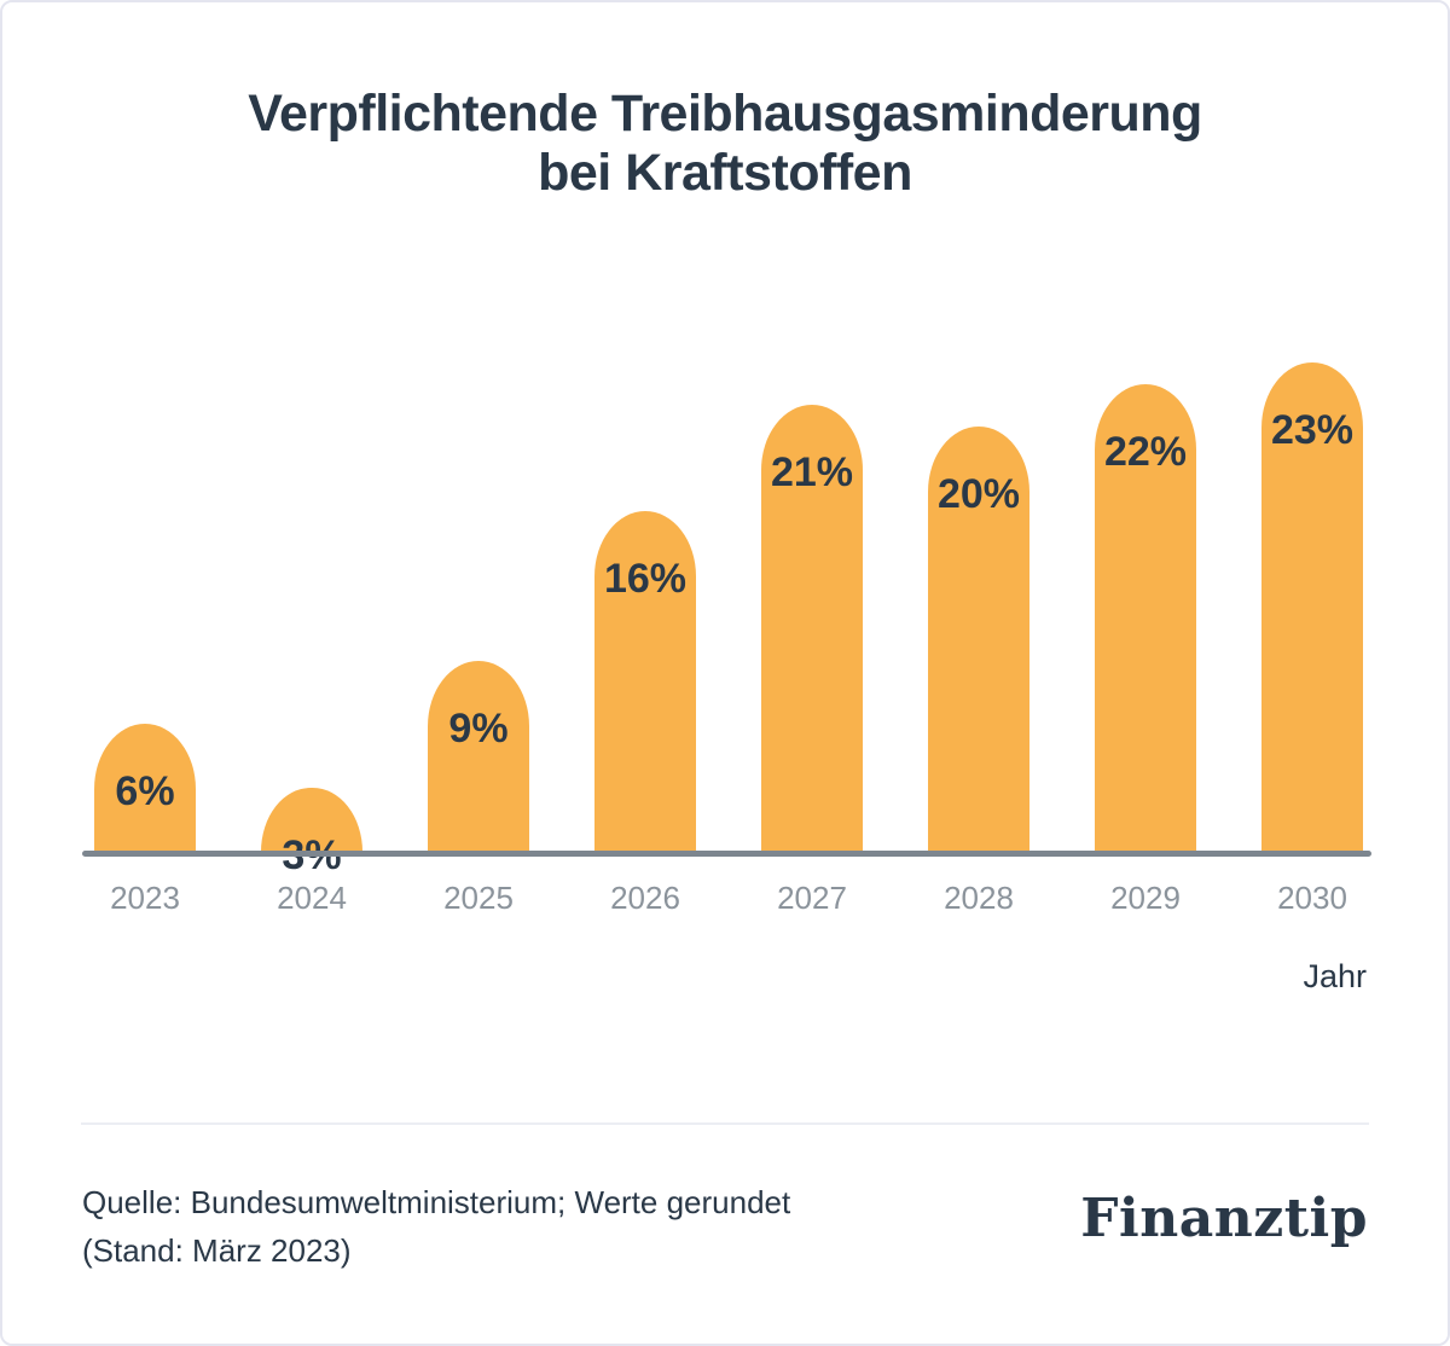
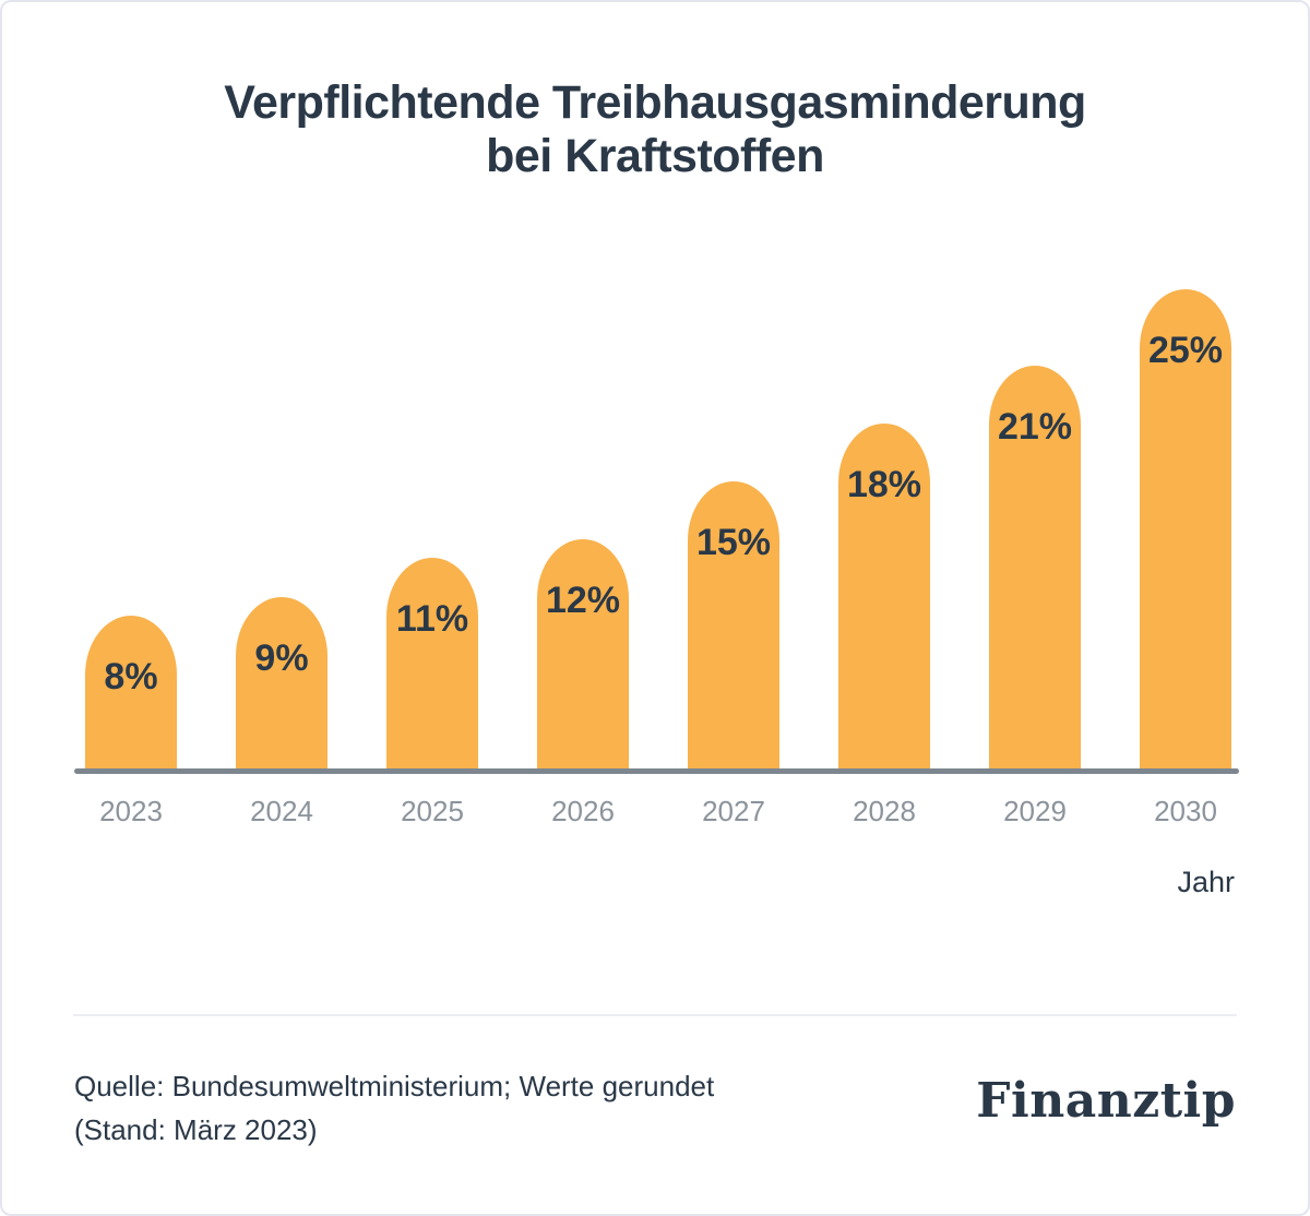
2023: 6% -> 8%
2024: 3% -> 9%
2025: 9% -> 11%
2026: 16% -> 12%
2027: 21% -> 15%
2028: 20% -> 18%
2029: 22% -> 21%
2030: 23% -> 25%
